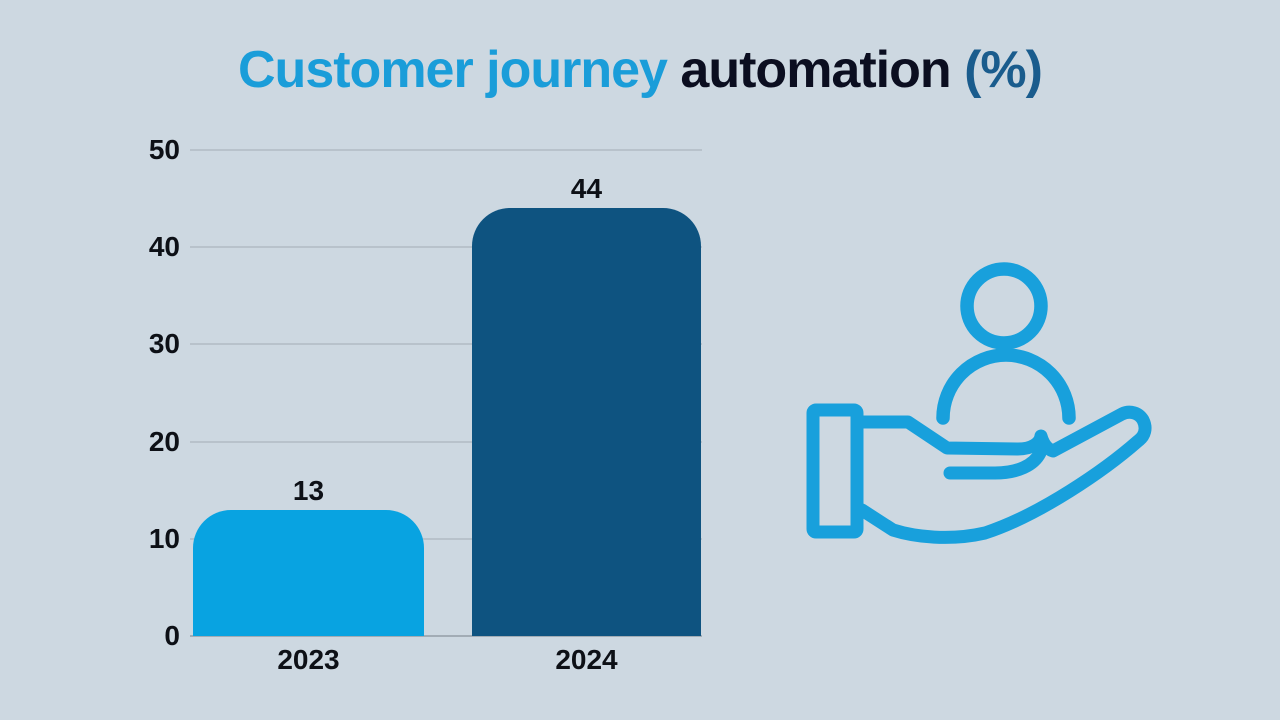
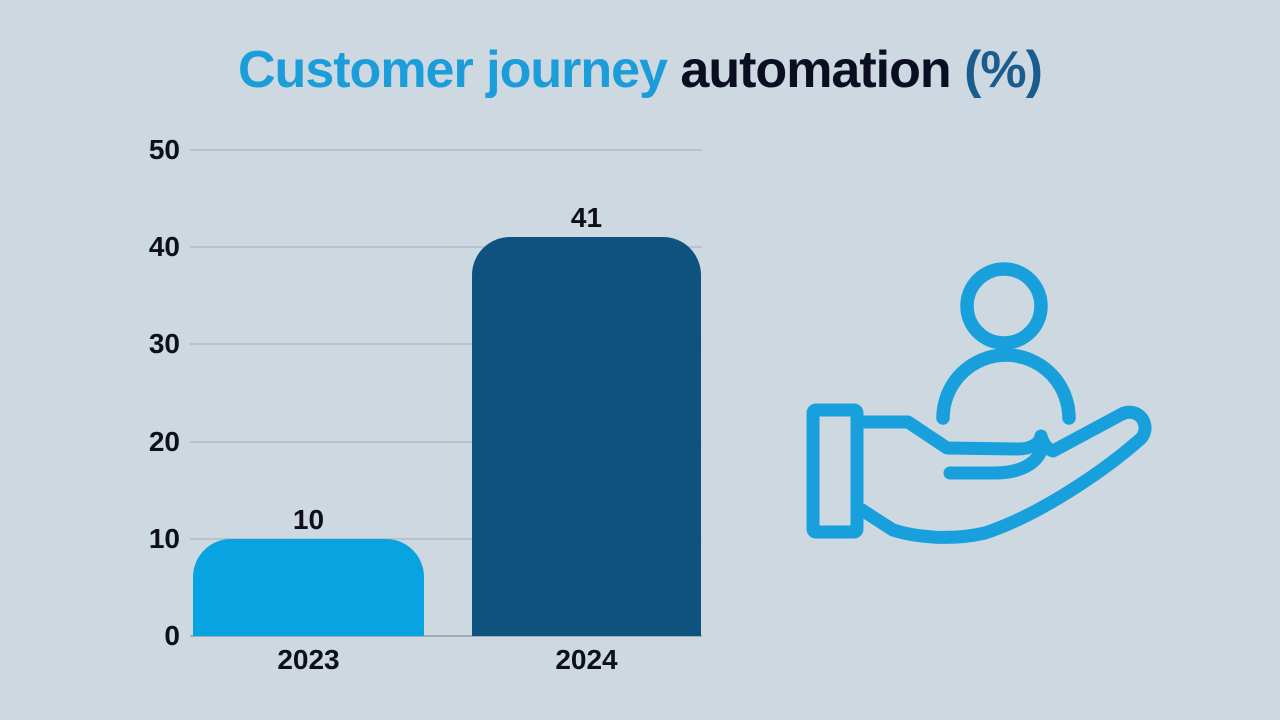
2023: 13 -> 10
2024: 44 -> 41
